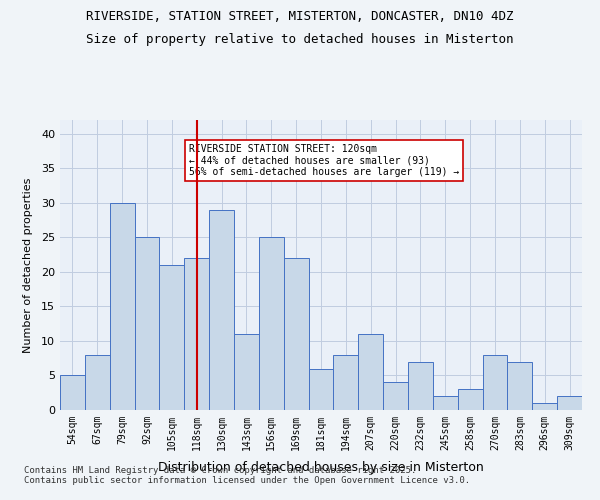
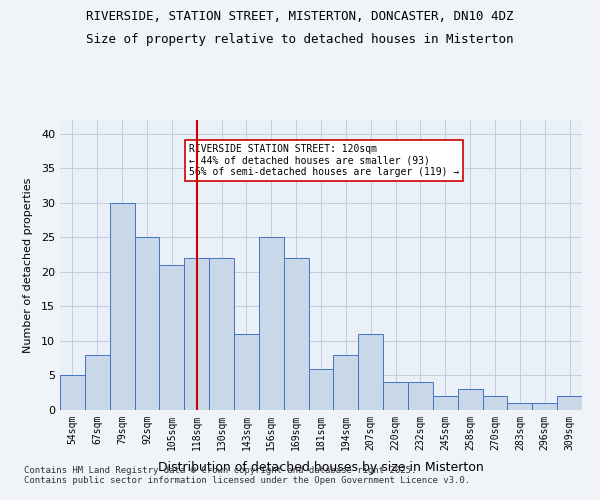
130sqm: 29 -> 22
232sqm: 7 -> 4
270sqm: 8 -> 2
283sqm: 7 -> 1
